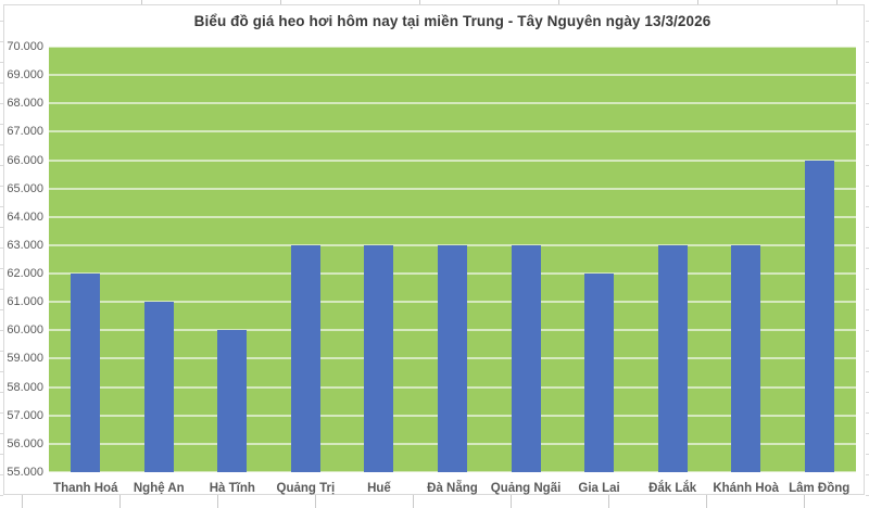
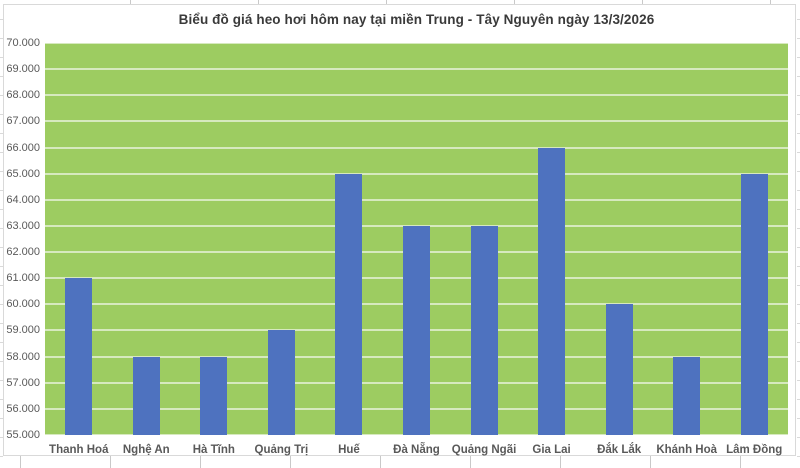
Thanh Hoá: 62000 -> 61000
Nghệ An: 61000 -> 58000
Hà Tĩnh: 60000 -> 58000
Quảng Trị: 63000 -> 59000
Huế: 63000 -> 65000
Gia Lai: 62000 -> 66000
Đắk Lắk: 63000 -> 60000
Khánh Hoà: 63000 -> 58000
Lâm Đồng: 66000 -> 65000
